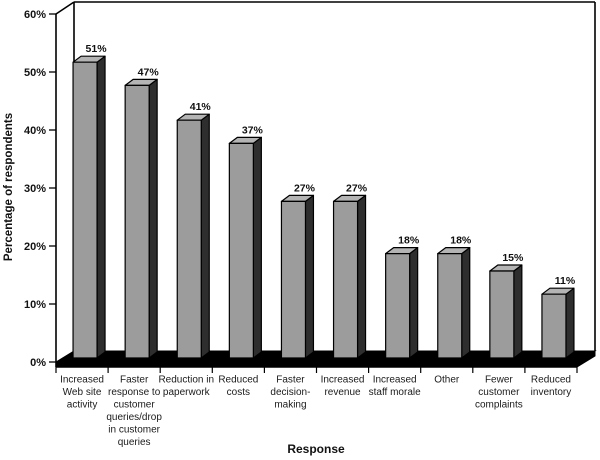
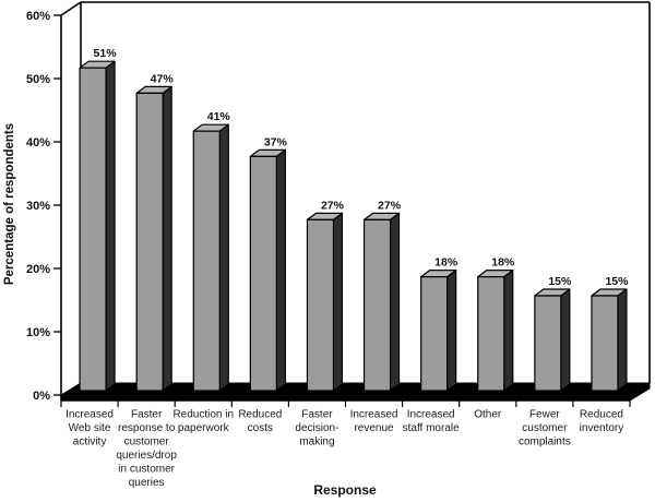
Reduced inventory: 11% -> 15%
